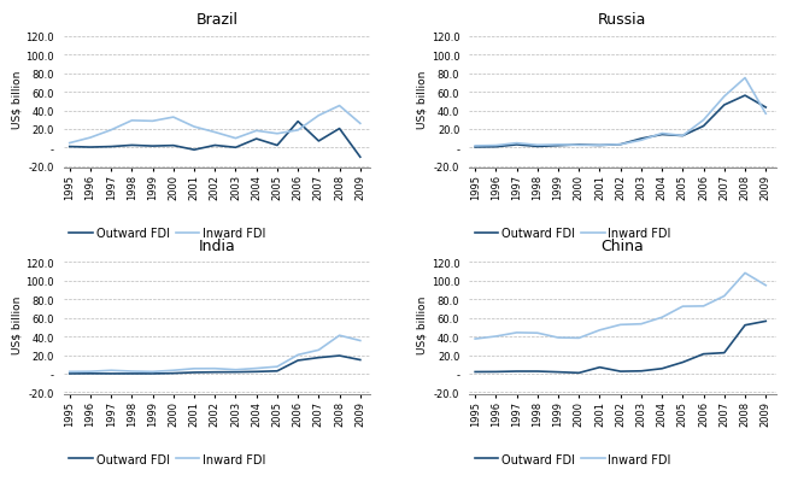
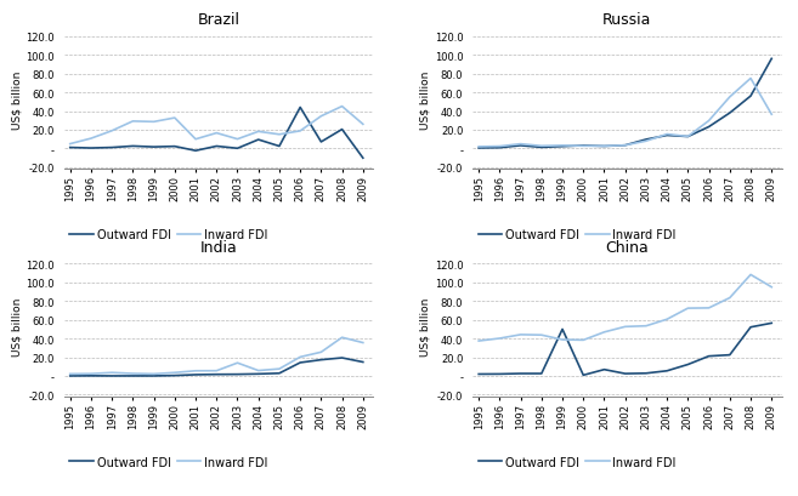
Brazil/Inward FDI/2001: 22 -> 10
Brazil/Outward FDI/2006: 28 -> 44
Russia/Outward FDI/2007: 46 -> 38
Russia/Outward FDI/2009: 43 -> 96
India/Inward FDI/2003: 4 -> 14
China/Outward FDI/1999: 2 -> 50
